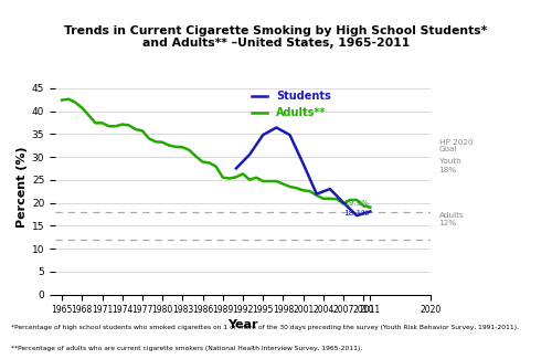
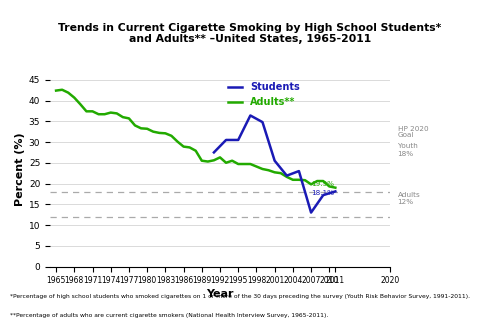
Students/1995: 34.8 -> 30.5
Students/2001: 28.5 -> 25.5
Students/2007: 20.0 -> 13.0
